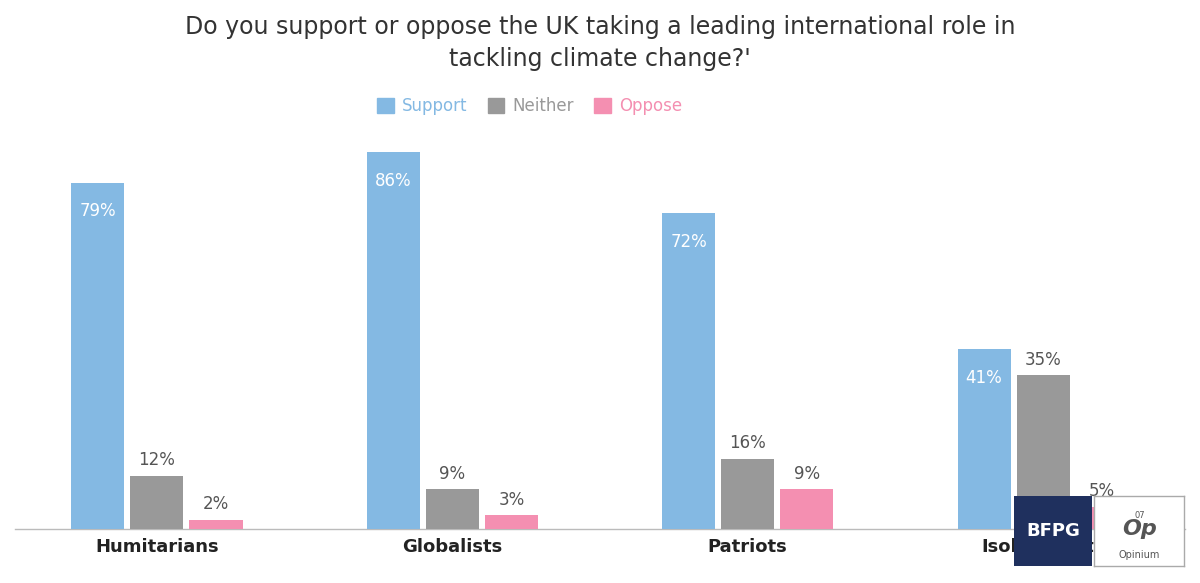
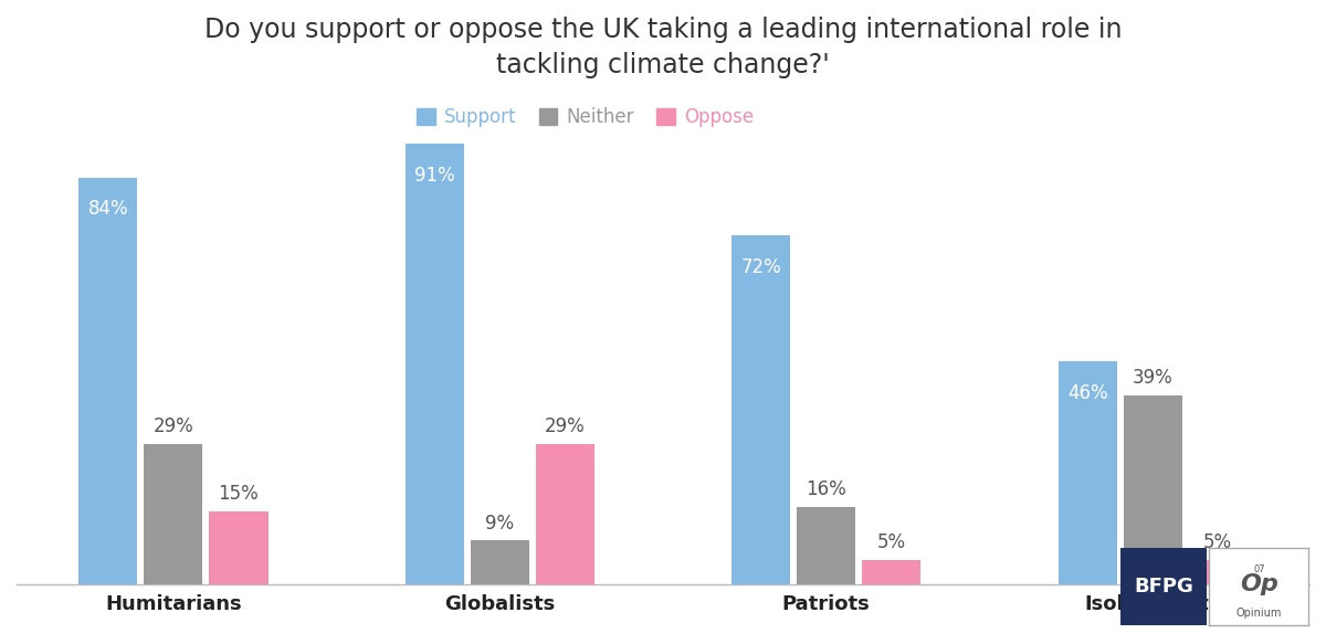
Support/Humitarians: 79% -> 84%
Neither/Humitarians: 12% -> 29%
Oppose/Humitarians: 2% -> 15%
Support/Globalists: 86% -> 91%
Oppose/Globalists: 3% -> 29%
Oppose/Patriots: 9% -> 5%
Support/Isolationists: 41% -> 46%
Neither/Isolationists: 35% -> 39%
